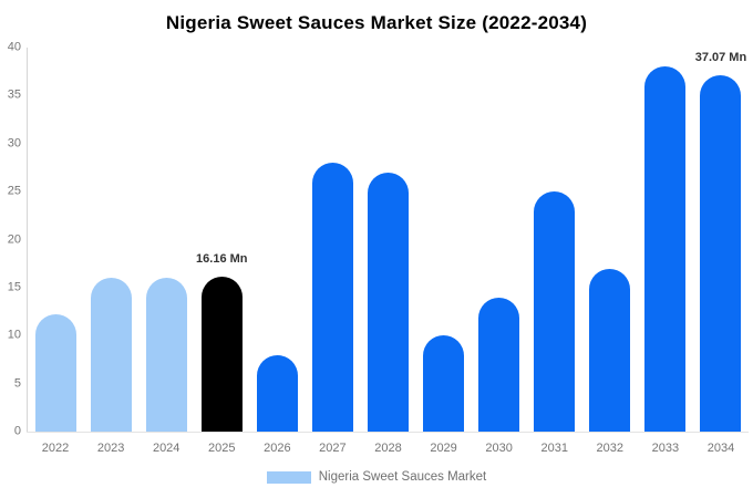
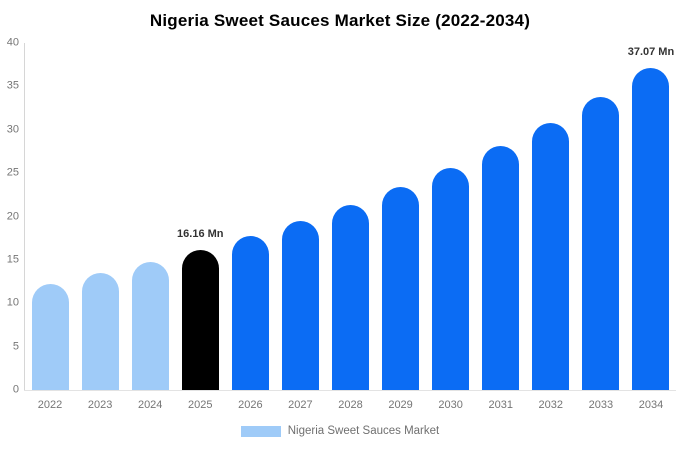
2023: 16 -> 13
2024: 16 -> 15
2026: 8 -> 18
2027: 28 -> 19
2028: 27 -> 21
2029: 10 -> 23
2030: 14 -> 26
2031: 25 -> 28
2032: 17 -> 31
2033: 38 -> 34
